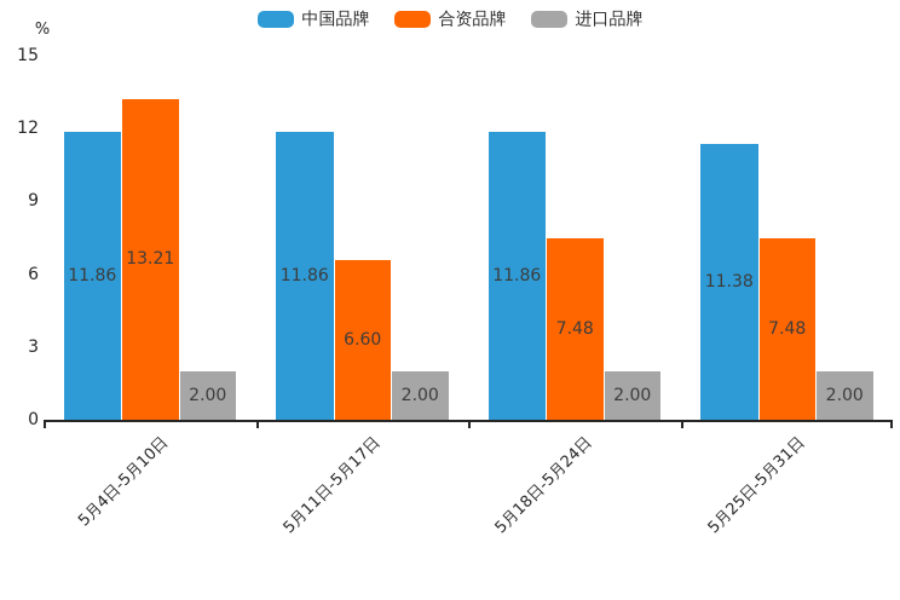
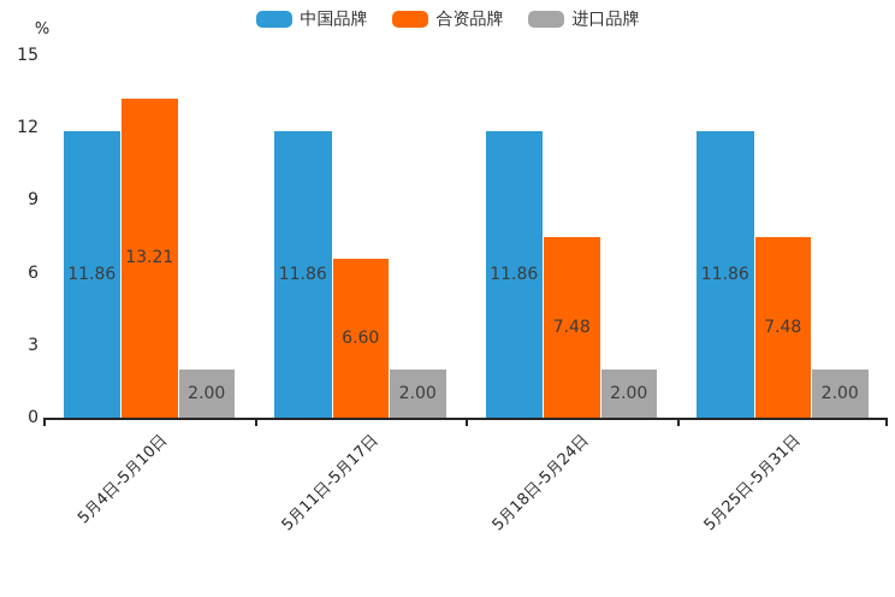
中国品牌/5月25日-5月31日: 11.38 -> 11.86
